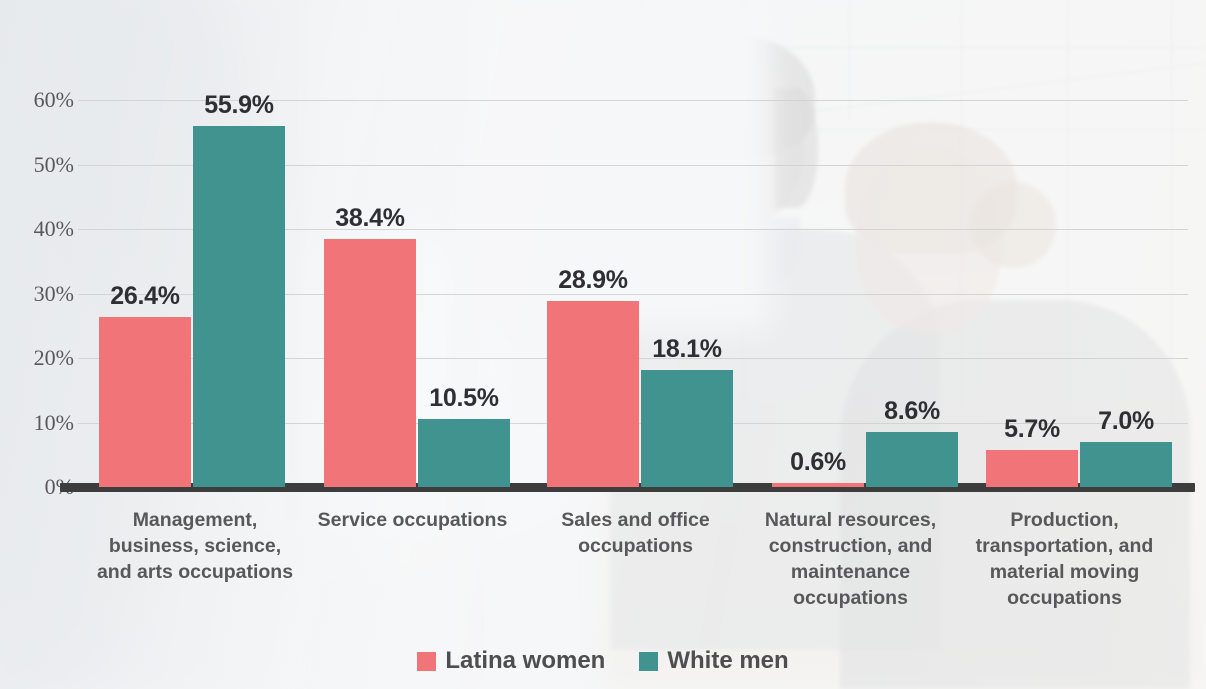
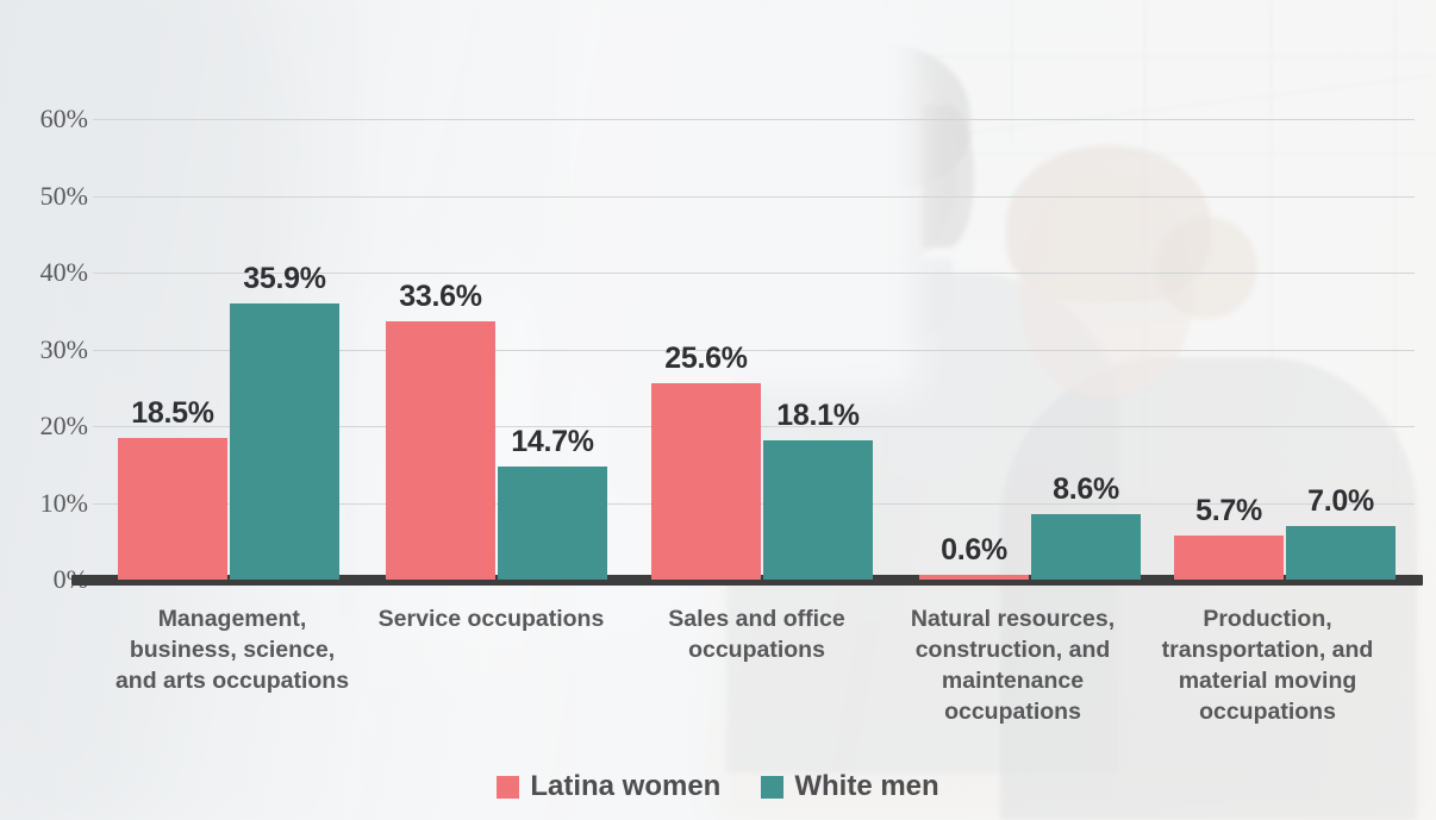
Latina women/Management, business, science, and arts occupations: 26.4% -> 18.5%
White men/Management, business, science, and arts occupations: 55.9% -> 35.9%
Latina women/Service occupations: 38.4% -> 33.6%
White men/Service occupations: 10.5% -> 14.7%
Latina women/Sales and office occupations: 28.9% -> 25.6%
